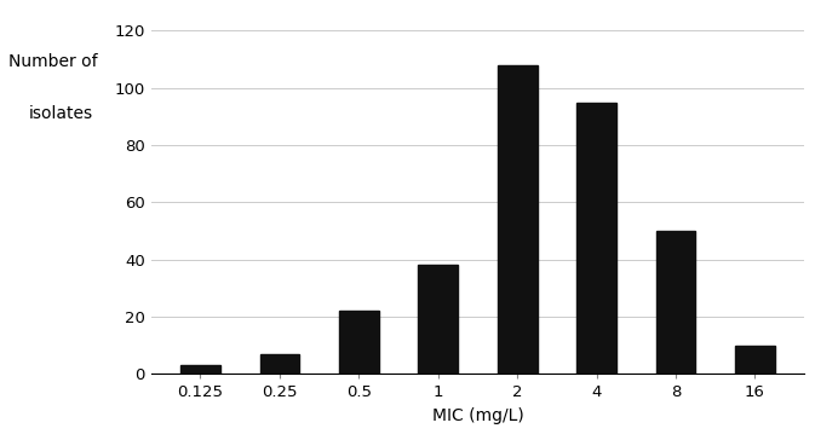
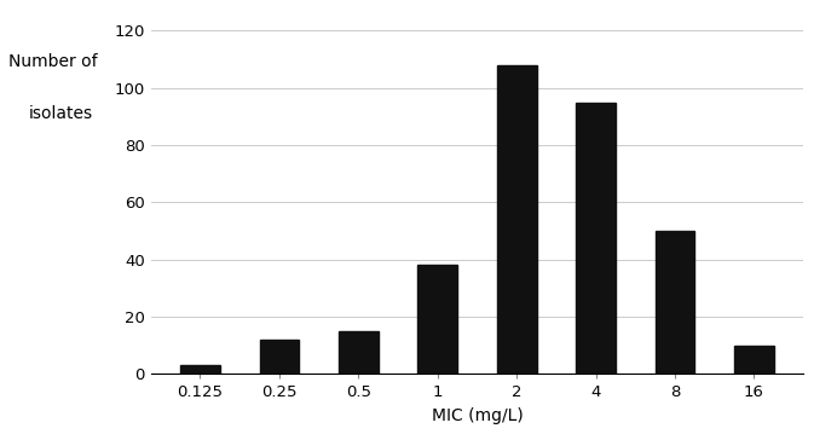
0.25: 7 -> 12
0.5: 22 -> 15
